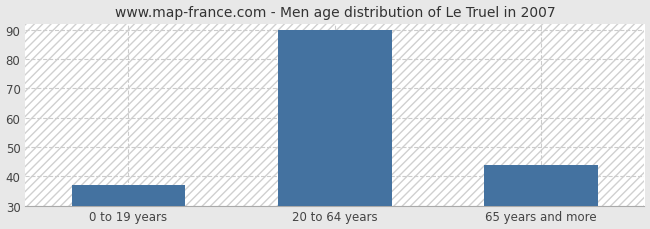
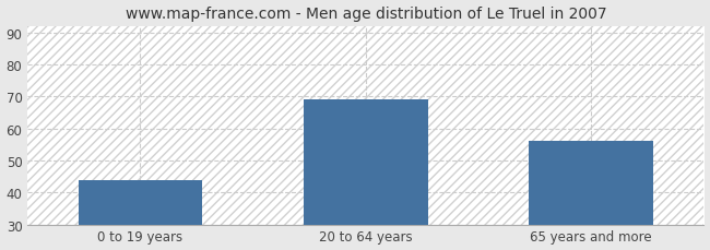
0 to 19 years: 37 -> 44
20 to 64 years: 90 -> 69
65 years and more: 44 -> 56
